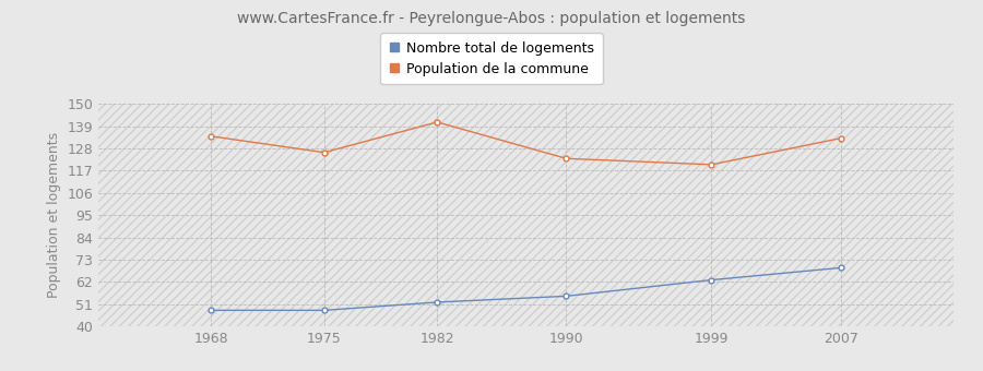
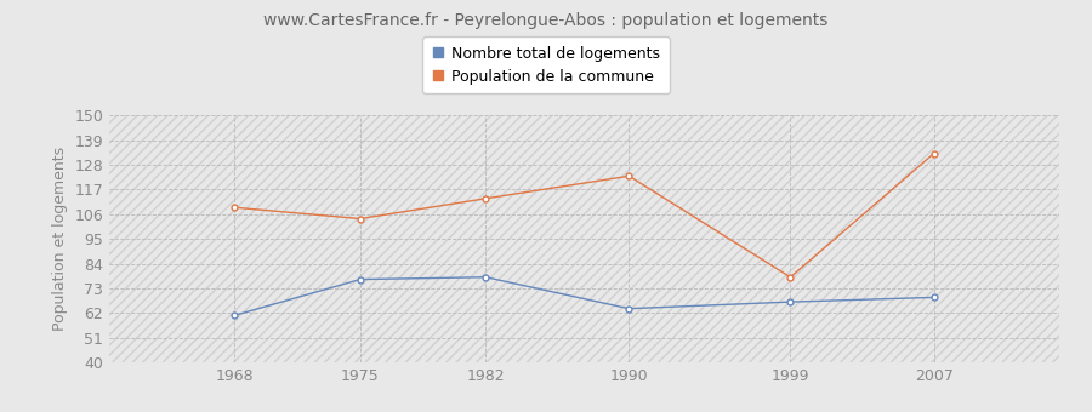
Nombre total de logements/1968: 48 -> 61
Population de la commune/1968: 134 -> 109
Nombre total de logements/1975: 48 -> 77
Population de la commune/1975: 126 -> 104
Nombre total de logements/1982: 52 -> 78
Population de la commune/1982: 141 -> 113
Nombre total de logements/1990: 55 -> 64
Nombre total de logements/1999: 63 -> 67
Population de la commune/1999: 120 -> 78
